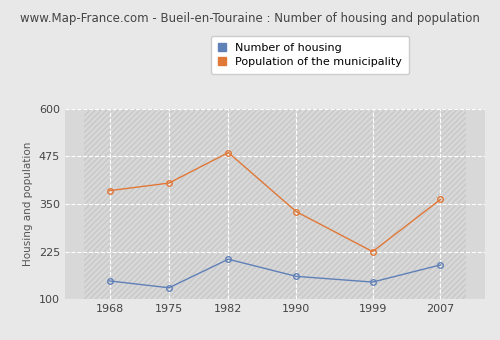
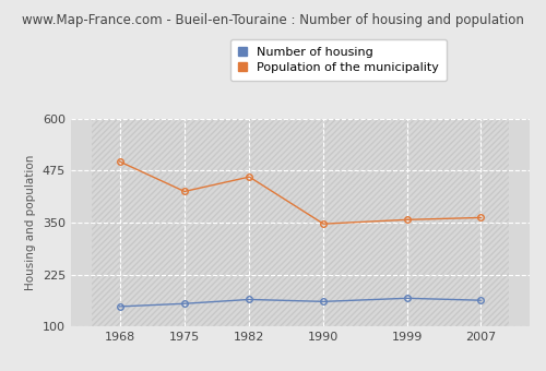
Population of the municipality/1968: 385 -> 497
Number of housing/1975: 130 -> 155
Population of the municipality/1975: 405 -> 425
Number of housing/1982: 205 -> 165
Population of the municipality/1982: 485 -> 460
Population of the municipality/1990: 330 -> 347
Number of housing/1999: 145 -> 168
Population of the municipality/1999: 225 -> 357
Number of housing/2007: 190 -> 163
